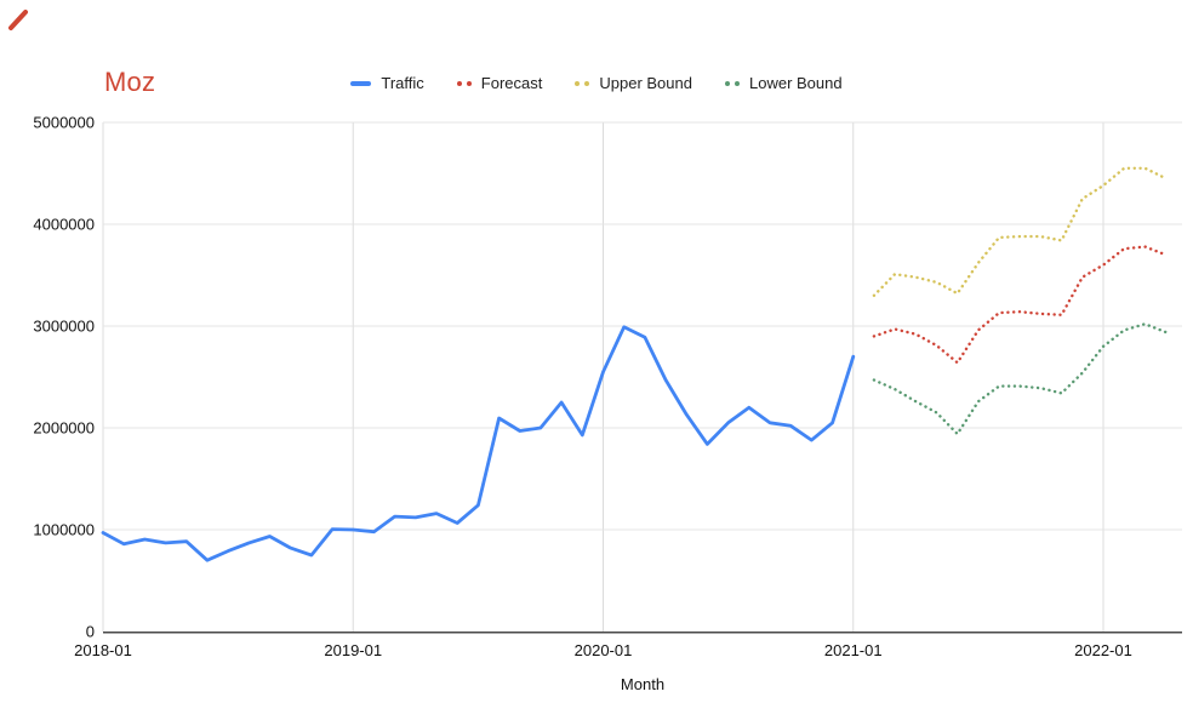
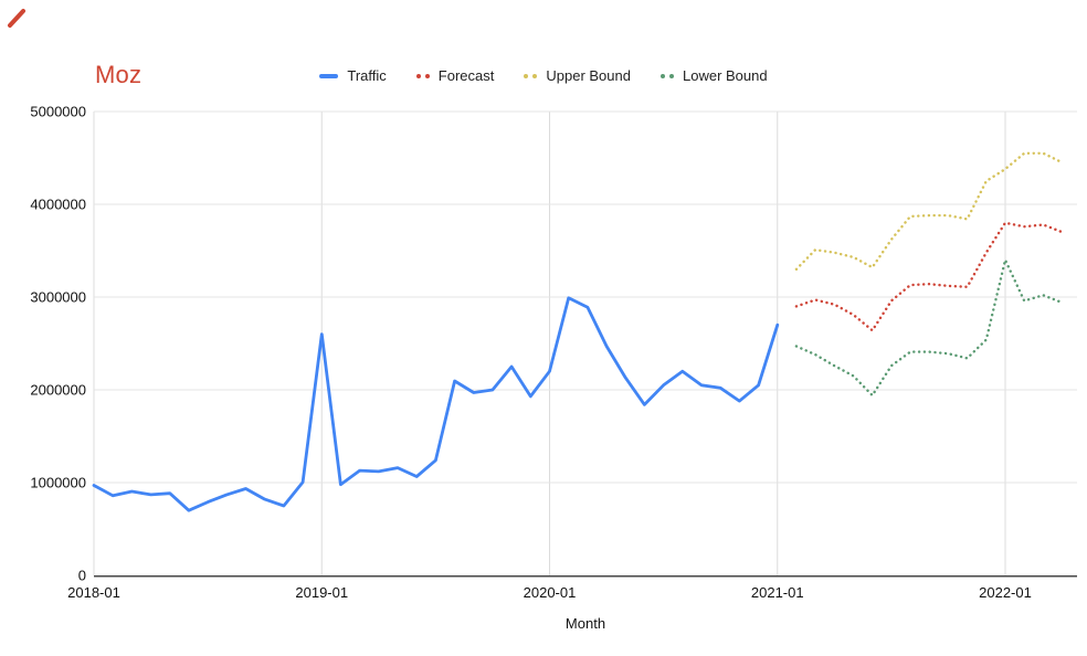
Traffic/2019-01: 1000000 -> 2600000
Traffic/2020-01: 2600000 -> 2200000
Forecast/2022-01: 3600000 -> 3800000
Lower Bound/2022-01: 2800000 -> 3400000
